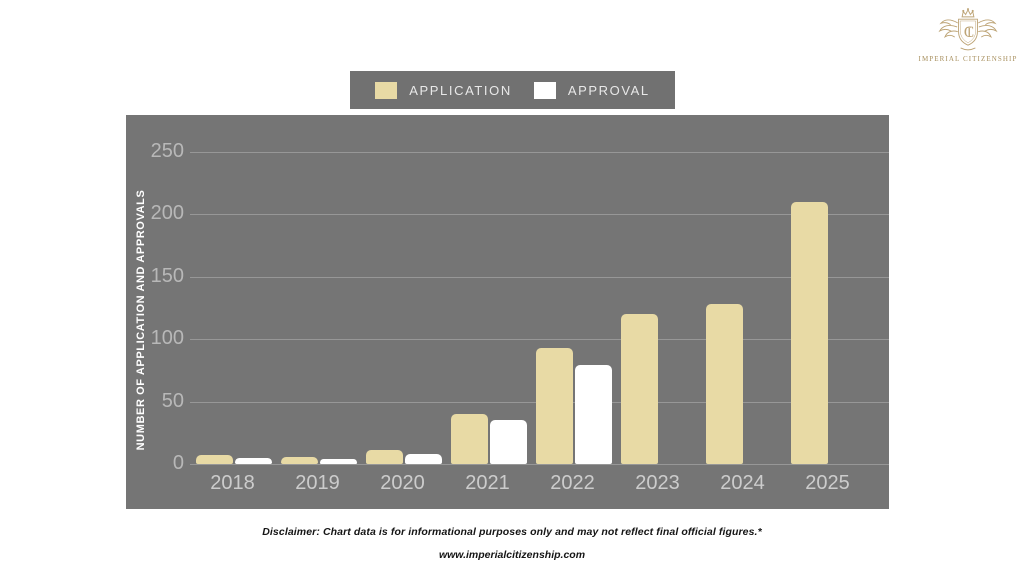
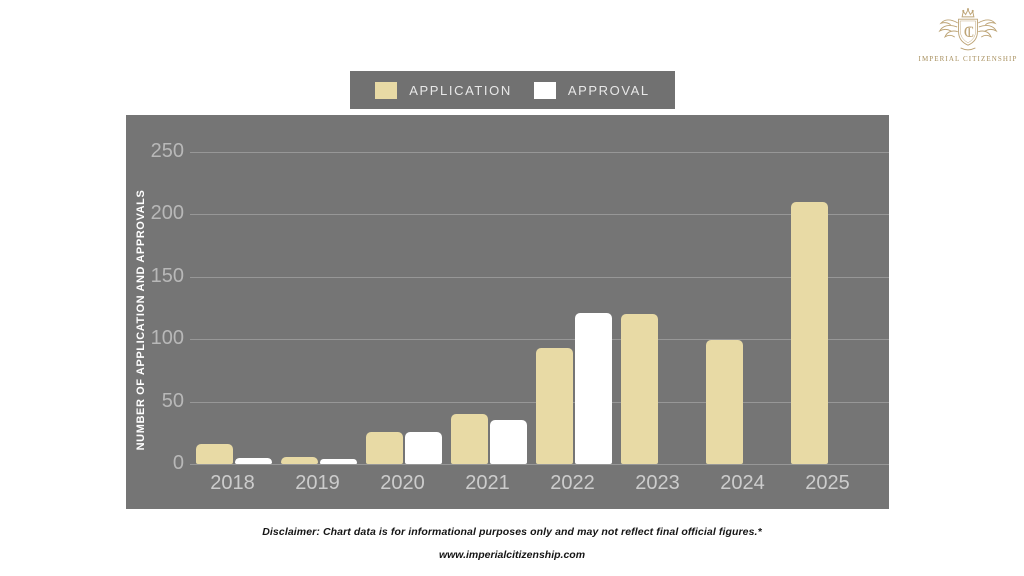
APPLICATION/2018: 7 -> 16
APPLICATION/2020: 11 -> 26
APPROVAL/2020: 8 -> 26
APPROVAL/2022: 79 -> 121
APPLICATION/2024: 128 -> 99
